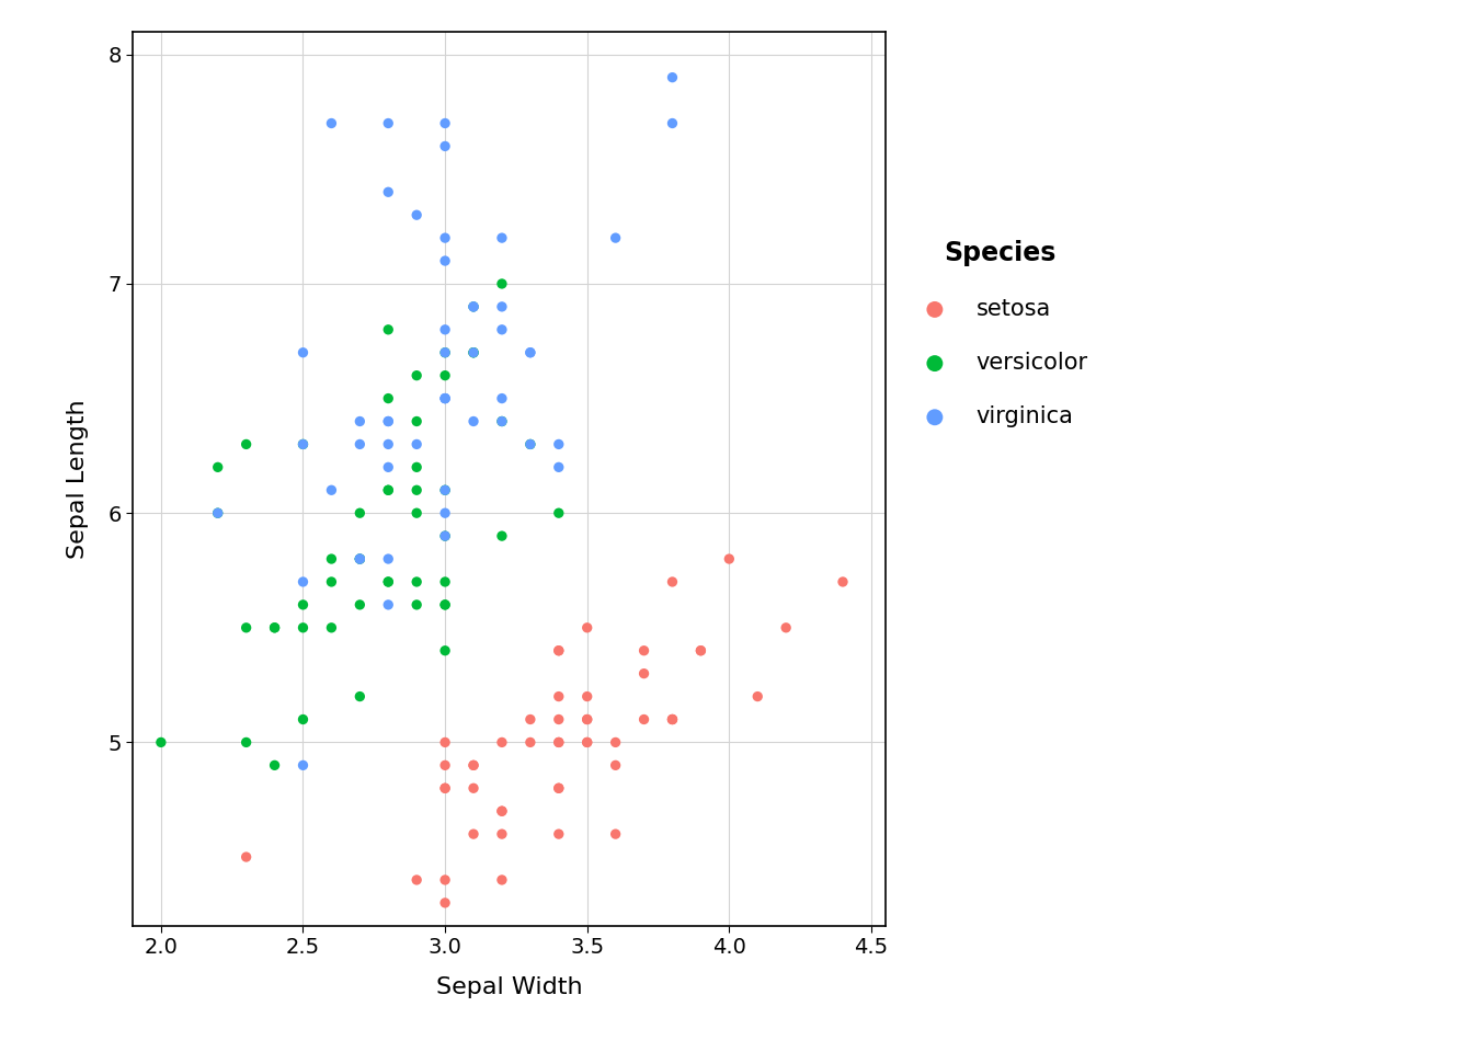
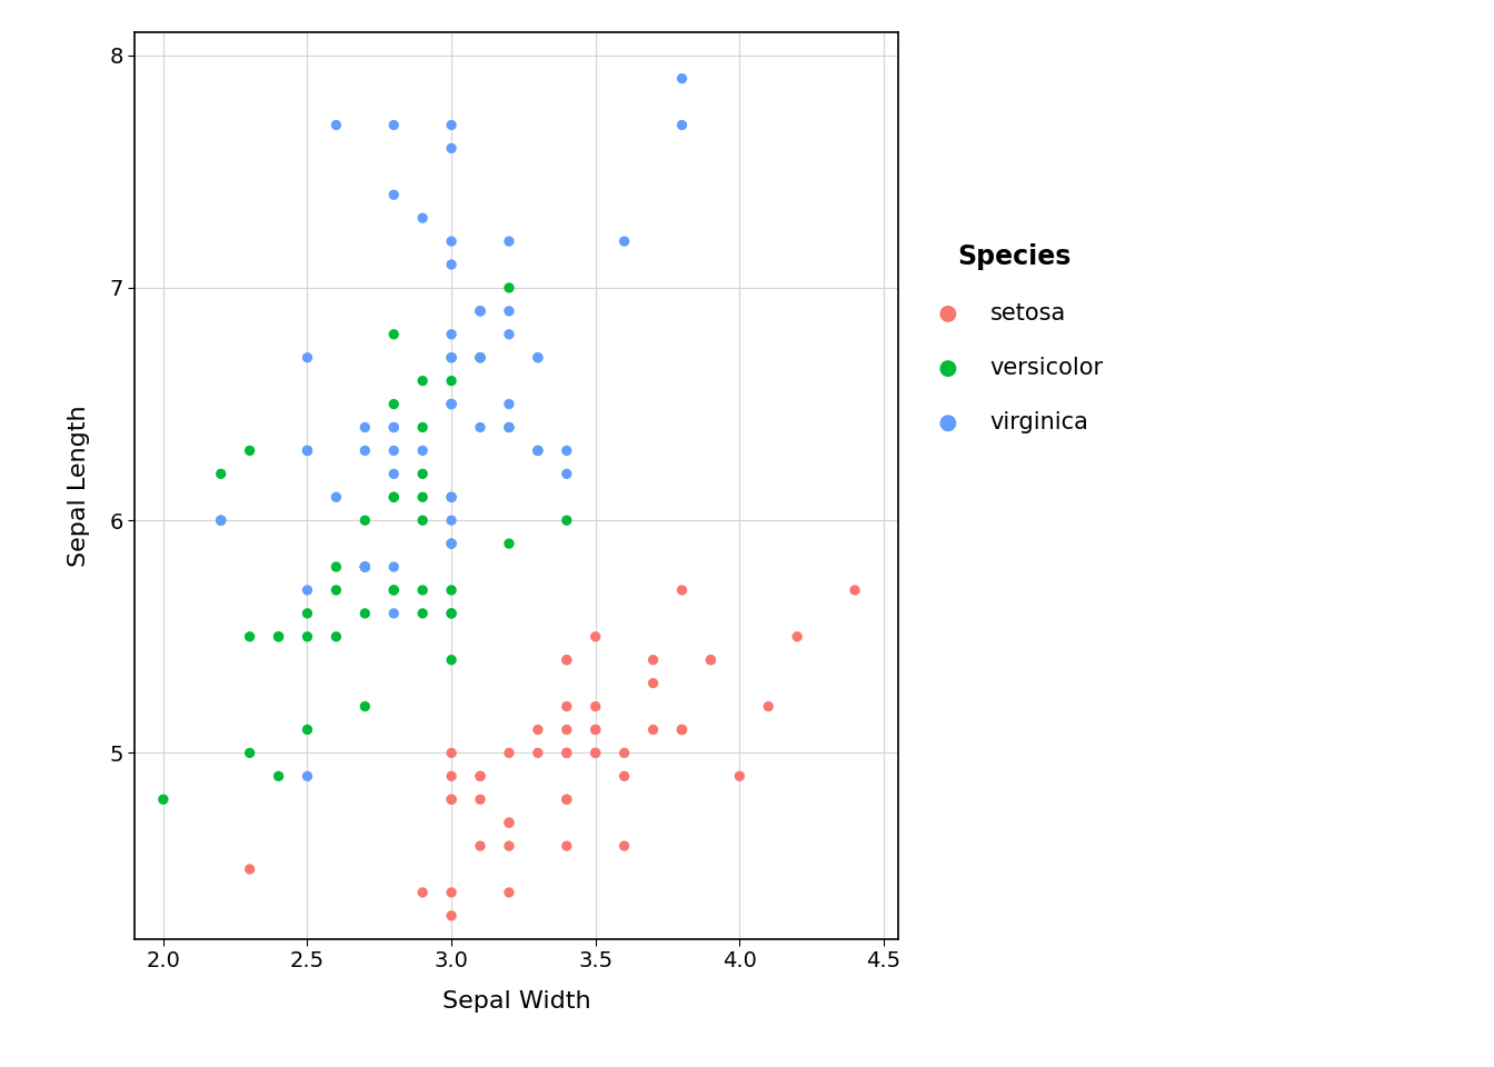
versicolor/2.0: 5.0 -> 4.8
setosa/4.0: 5.8 -> 4.9
